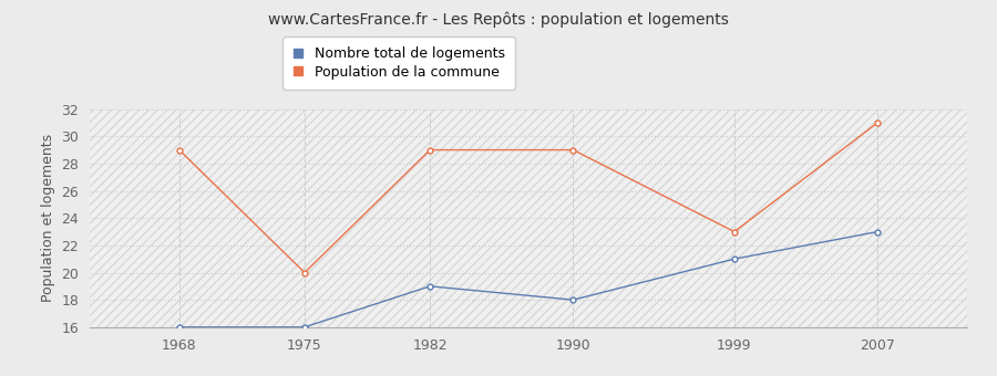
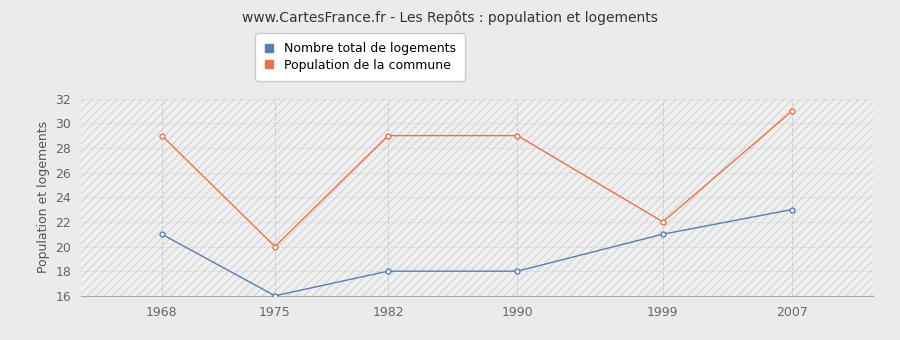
Nombre total de logements/1968: 16 -> 21
Nombre total de logements/1982: 19 -> 18
Population de la commune/1999: 23 -> 22
